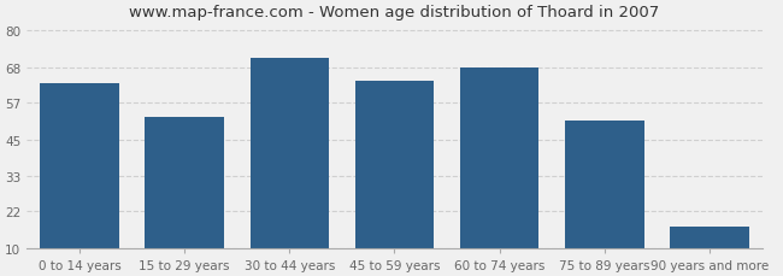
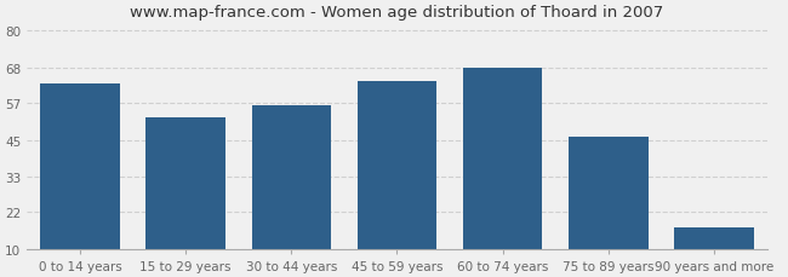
30 to 44 years: 71 -> 56
75 to 89 years: 51 -> 46
